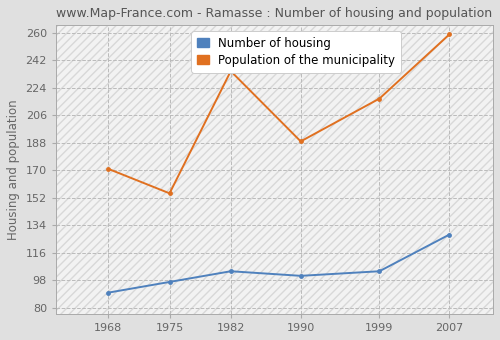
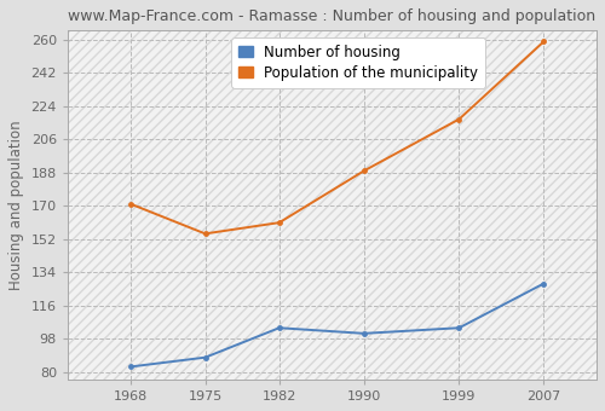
Number of housing/1968: 90 -> 83
Number of housing/1975: 97 -> 88
Population of the municipality/1982: 235 -> 161
